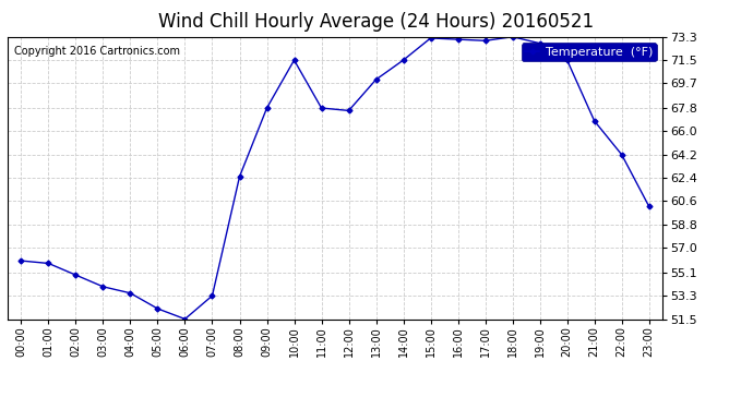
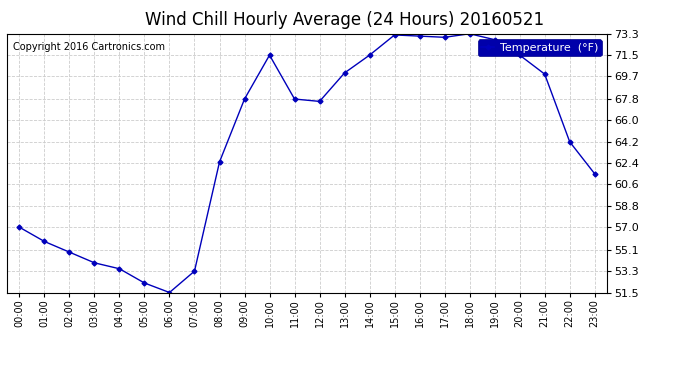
00:00: 56.0 -> 57.0
21:00: 66.8 -> 69.9
23:00: 60.2 -> 61.5
